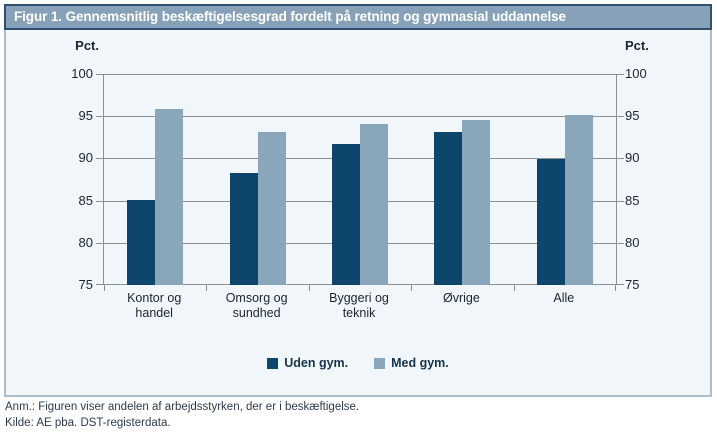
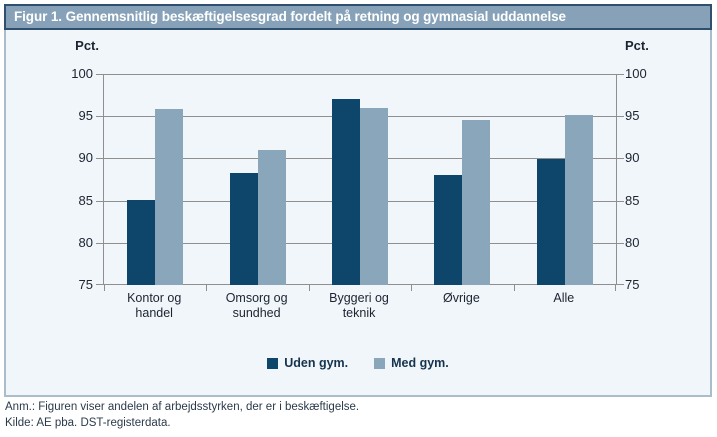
Med gym./Omsorg og sundhed: 93 -> 91
Uden gym./Byggeri og teknik: 92 -> 97
Med gym./Byggeri og teknik: 94 -> 96
Uden gym./Øvrige: 93 -> 88
